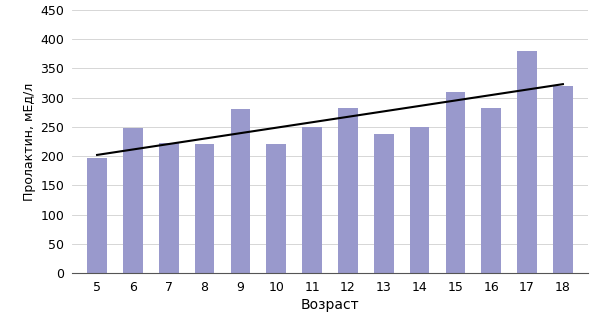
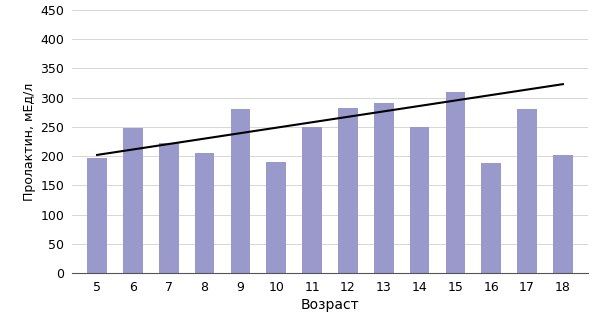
8: 220 -> 206
10: 220 -> 190
13: 238 -> 290
16: 283 -> 188
17: 380 -> 280
18: 320 -> 202
